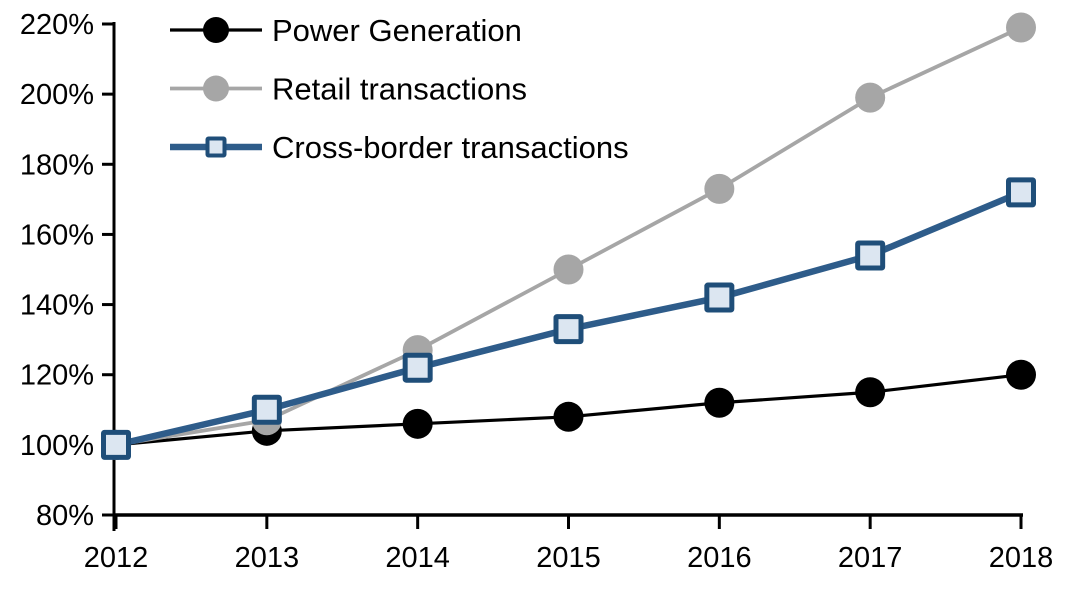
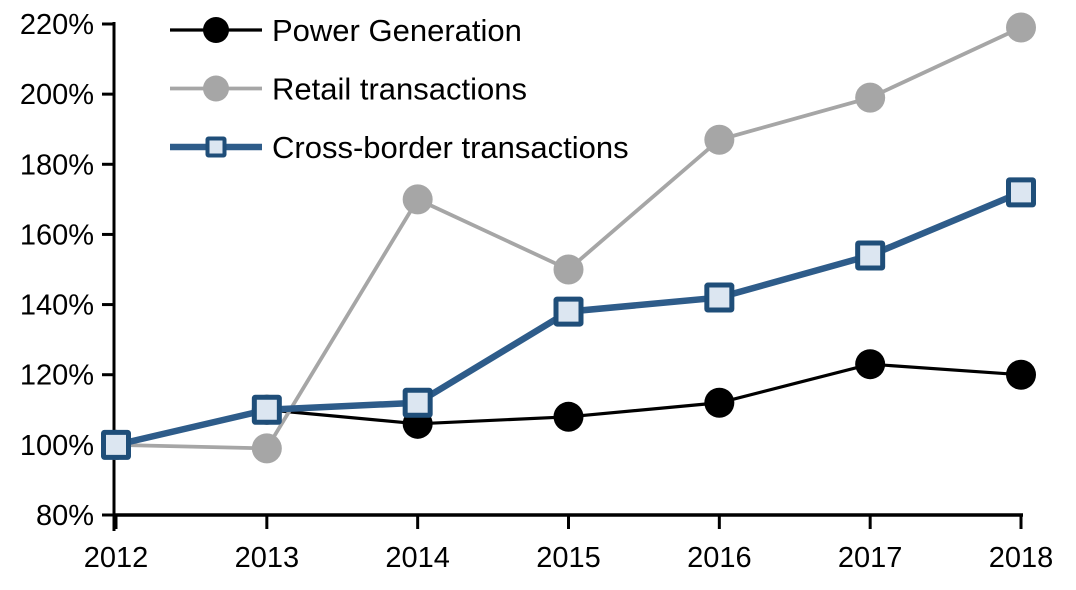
Power Generation/2013: 104% -> 110%
Retail transactions/2013: 107% -> 99%
Retail transactions/2014: 127% -> 170%
Cross-border transactions/2014: 122% -> 112%
Cross-border transactions/2015: 133% -> 138%
Retail transactions/2016: 173% -> 187%
Power Generation/2017: 115% -> 123%
